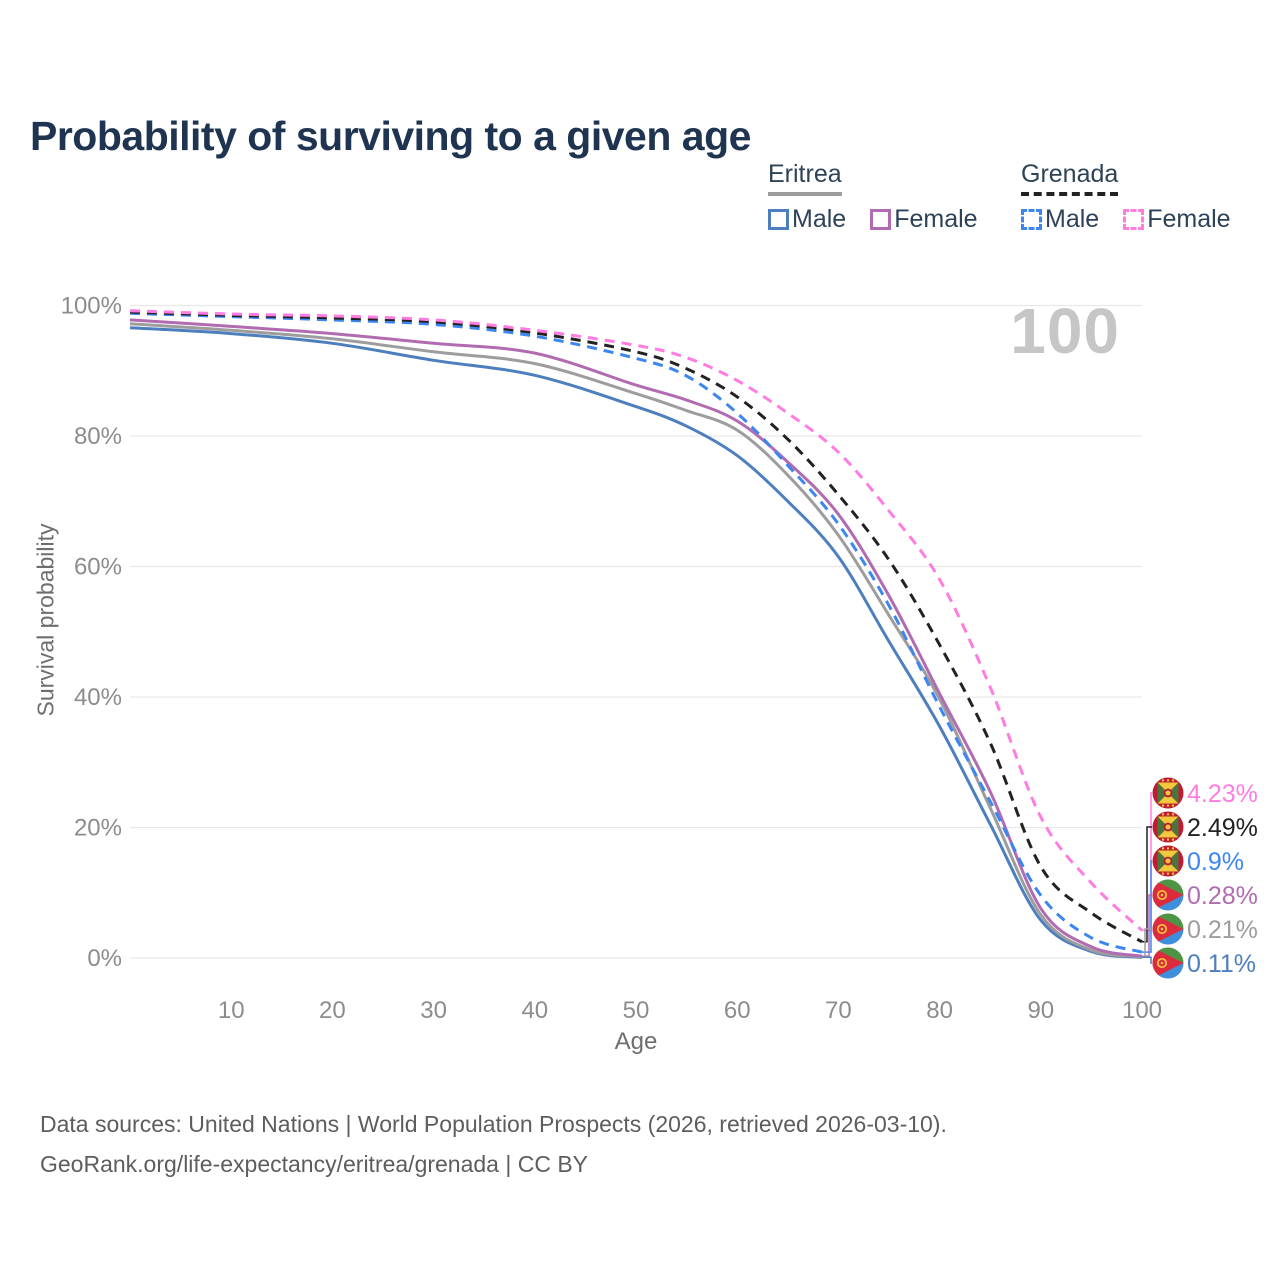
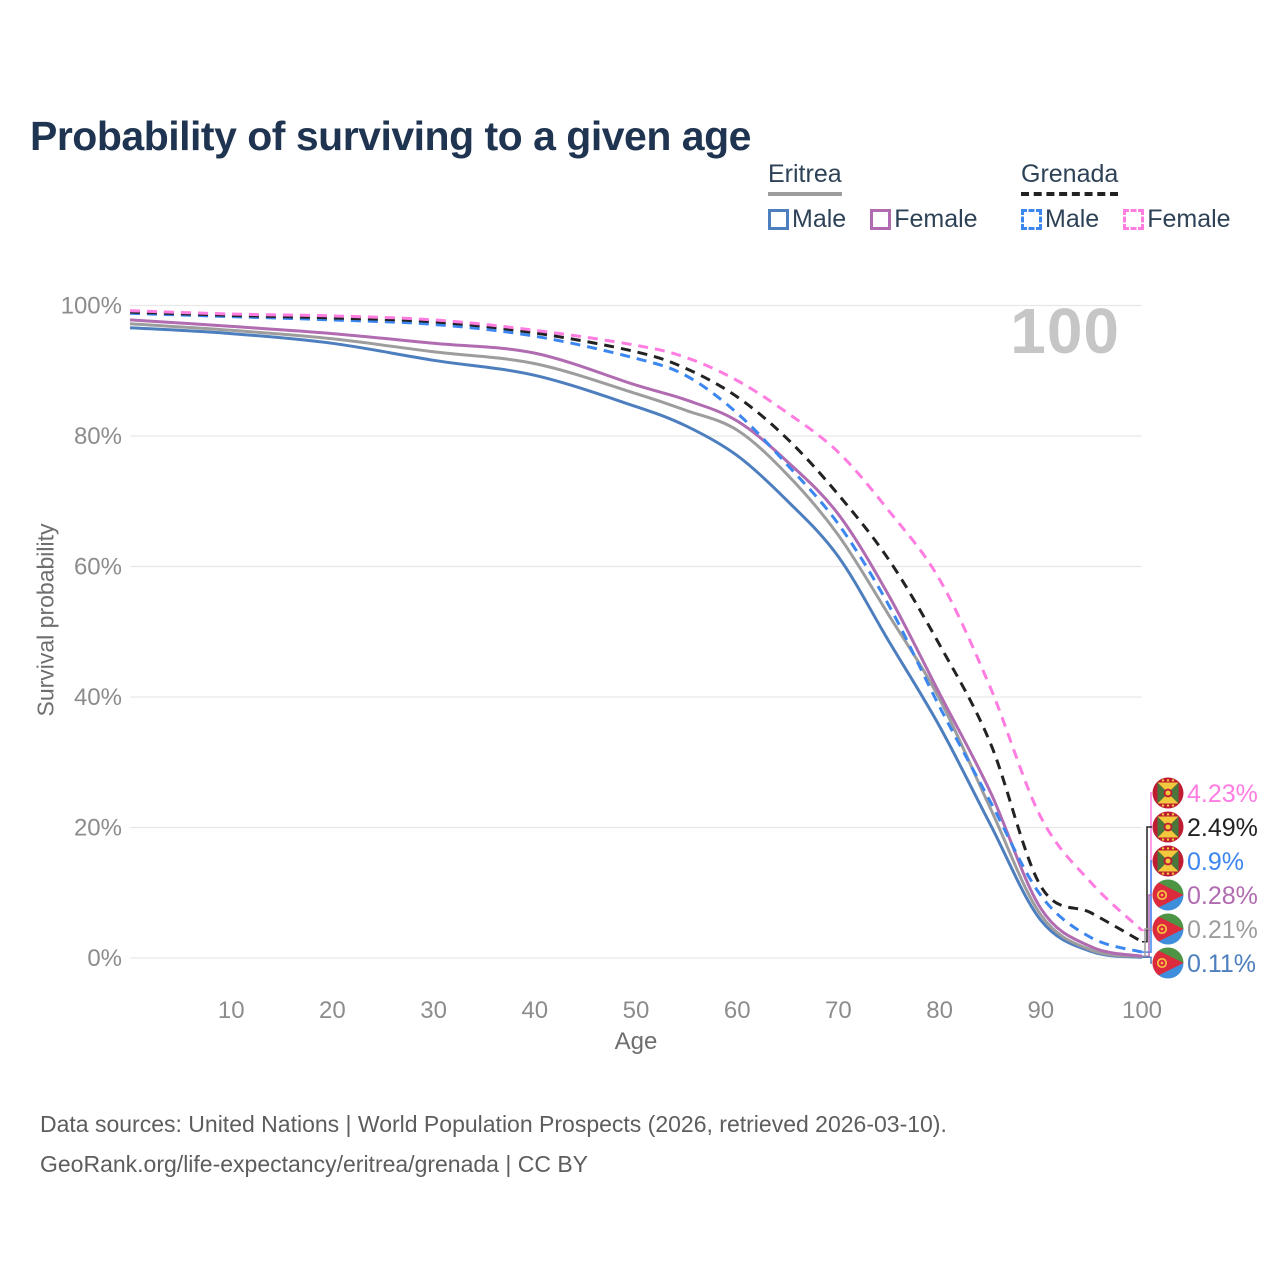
Grenada/90: 14% -> 11%
